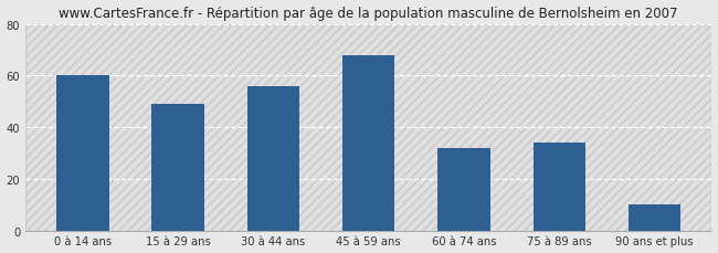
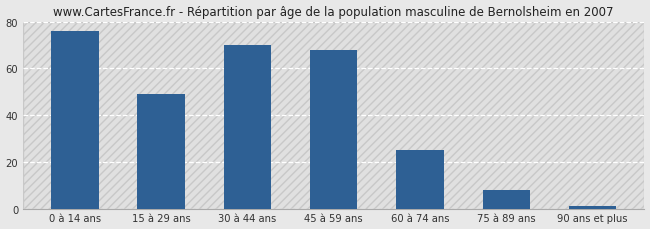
0 à 14 ans: 60 -> 76
30 à 44 ans: 56 -> 70
60 à 74 ans: 32 -> 25
75 à 89 ans: 34 -> 8
90 ans et plus: 10 -> 1
